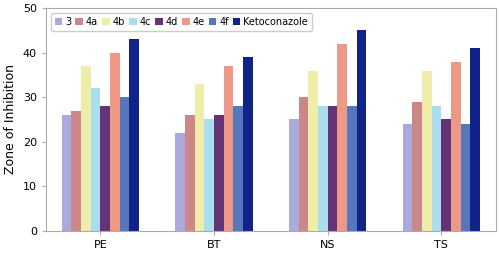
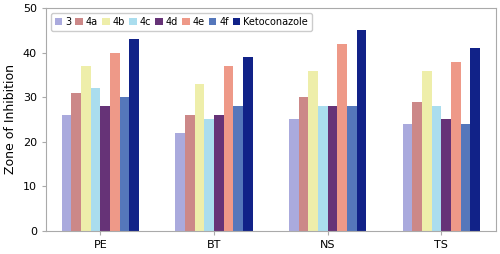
4a/PE: 27 -> 31
